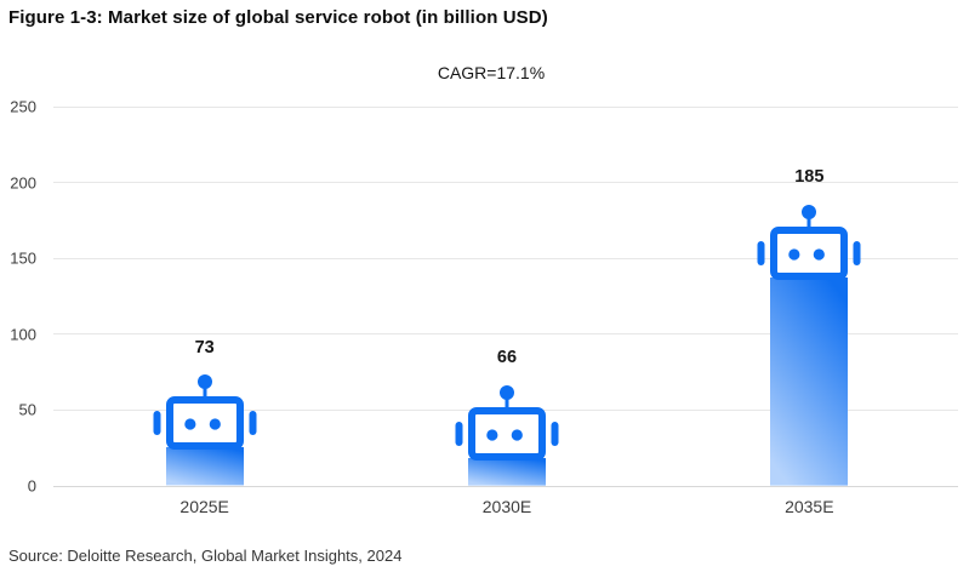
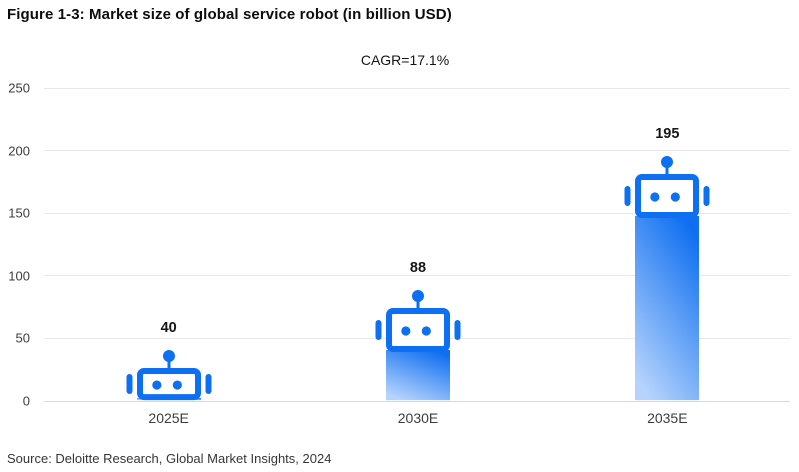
2025E: 73 -> 40
2030E: 66 -> 88
2035E: 185 -> 195
